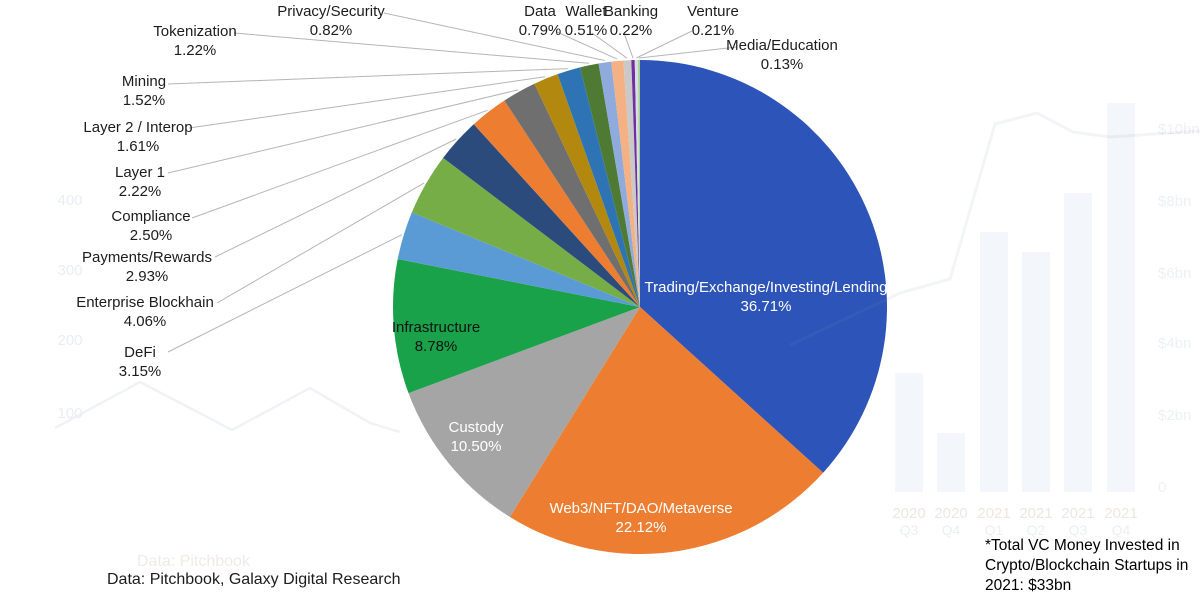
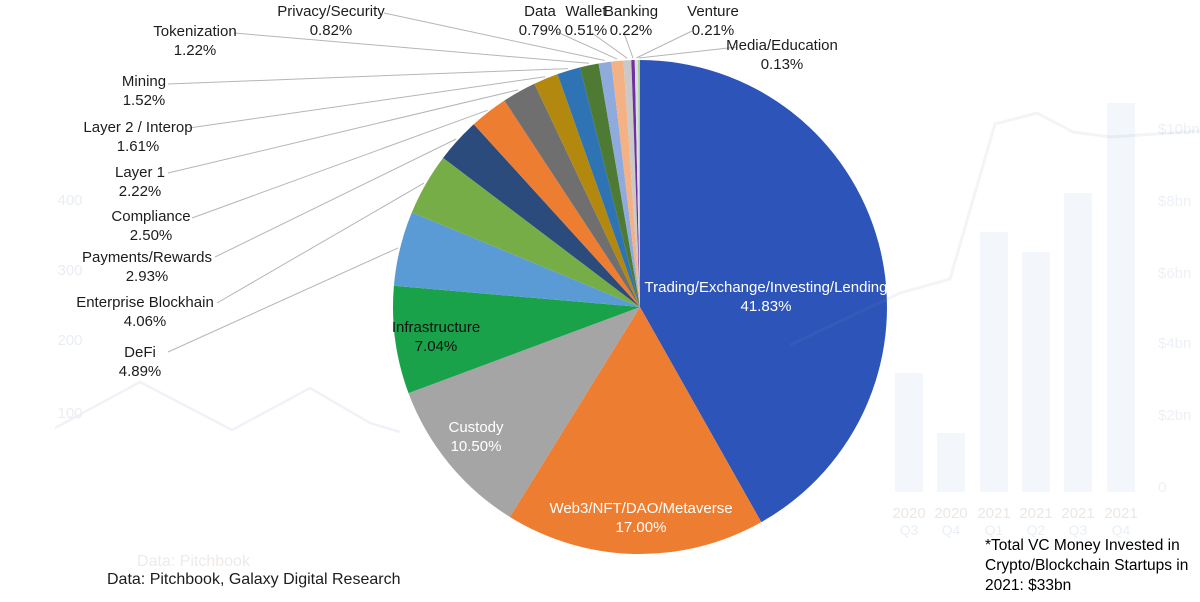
Trading/Exchange/Investing/Lending: 36.71% -> 41.83%
Web3/NFT/DAO/Metaverse: 22.12% -> 17.00%
Infrastructure: 8.78% -> 7.04%
DeFi: 3.15% -> 4.89%
